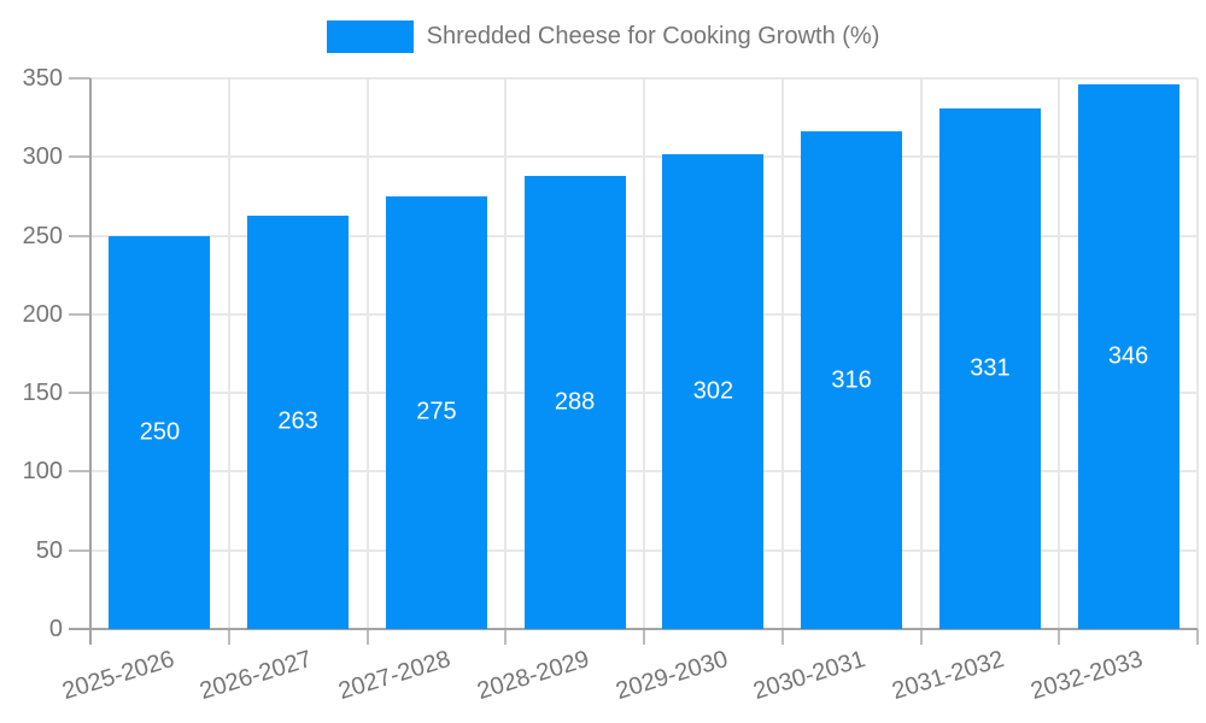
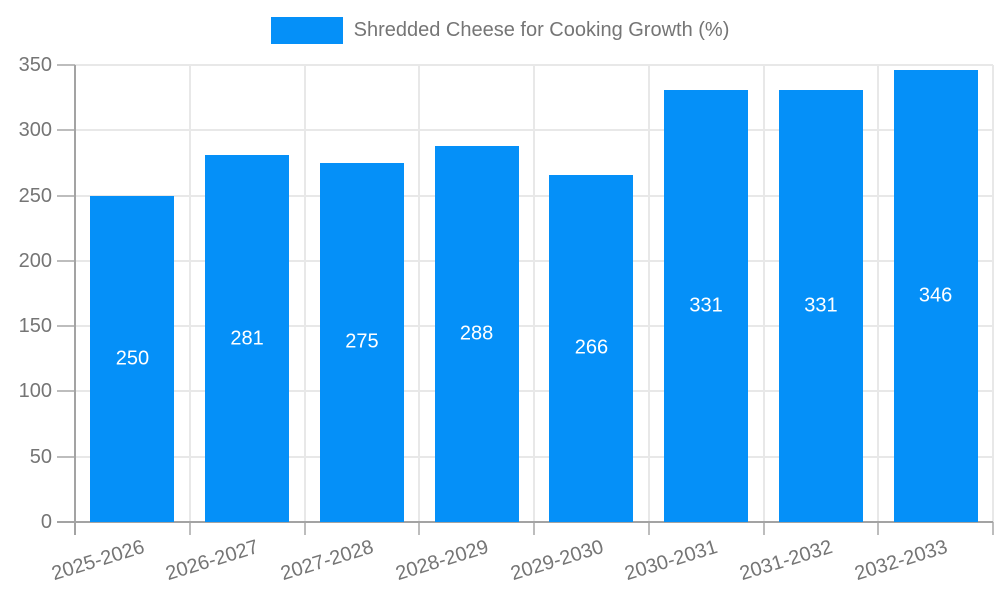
2026-2027: 263 -> 281
2029-2030: 302 -> 266
2030-2031: 316 -> 331
